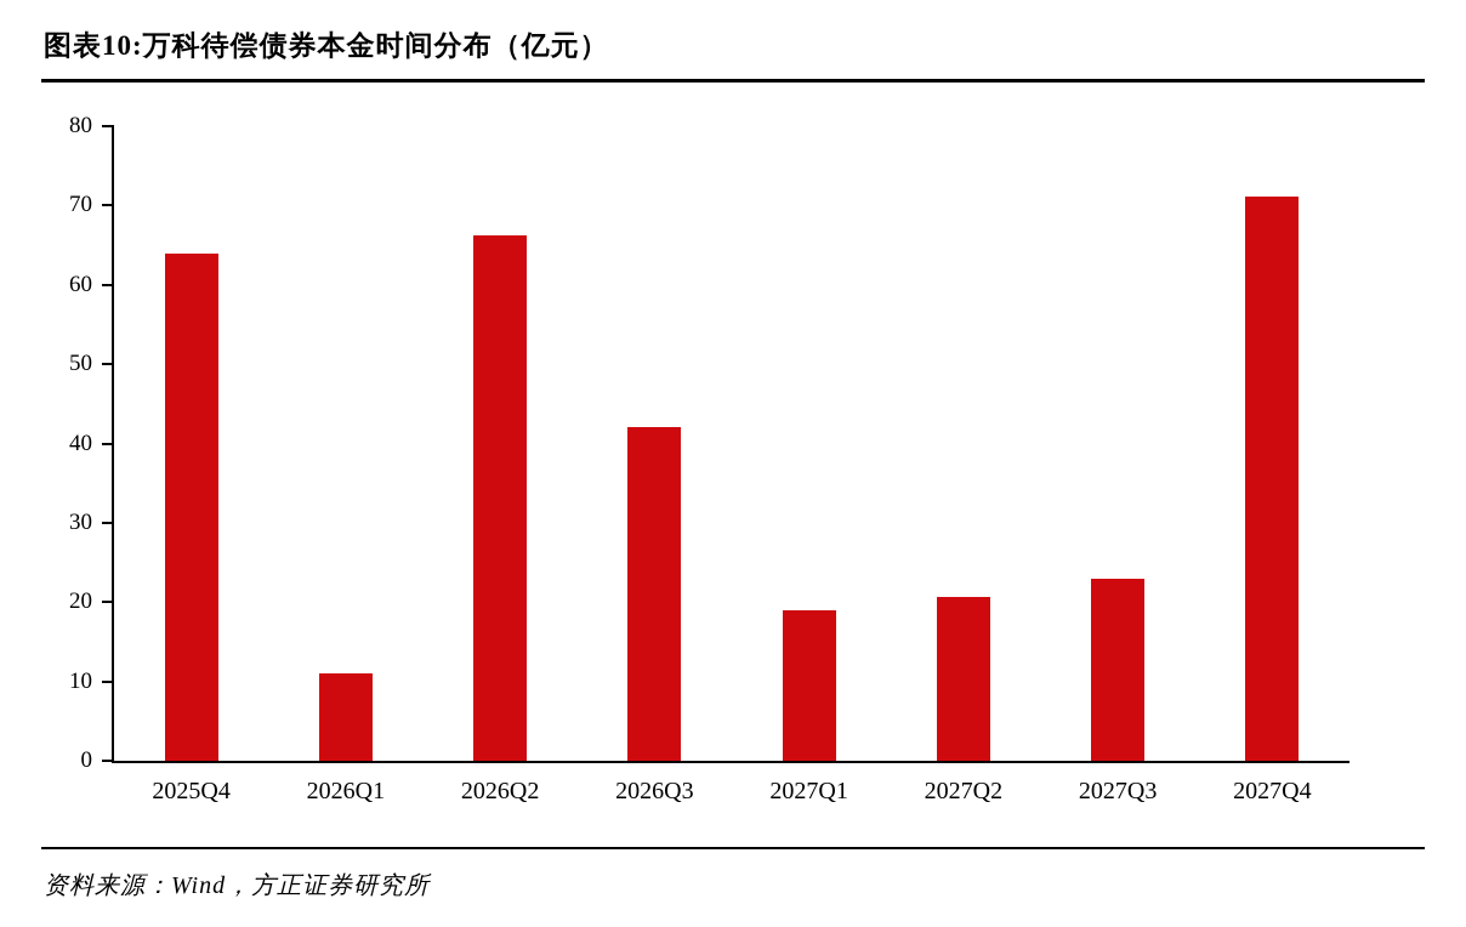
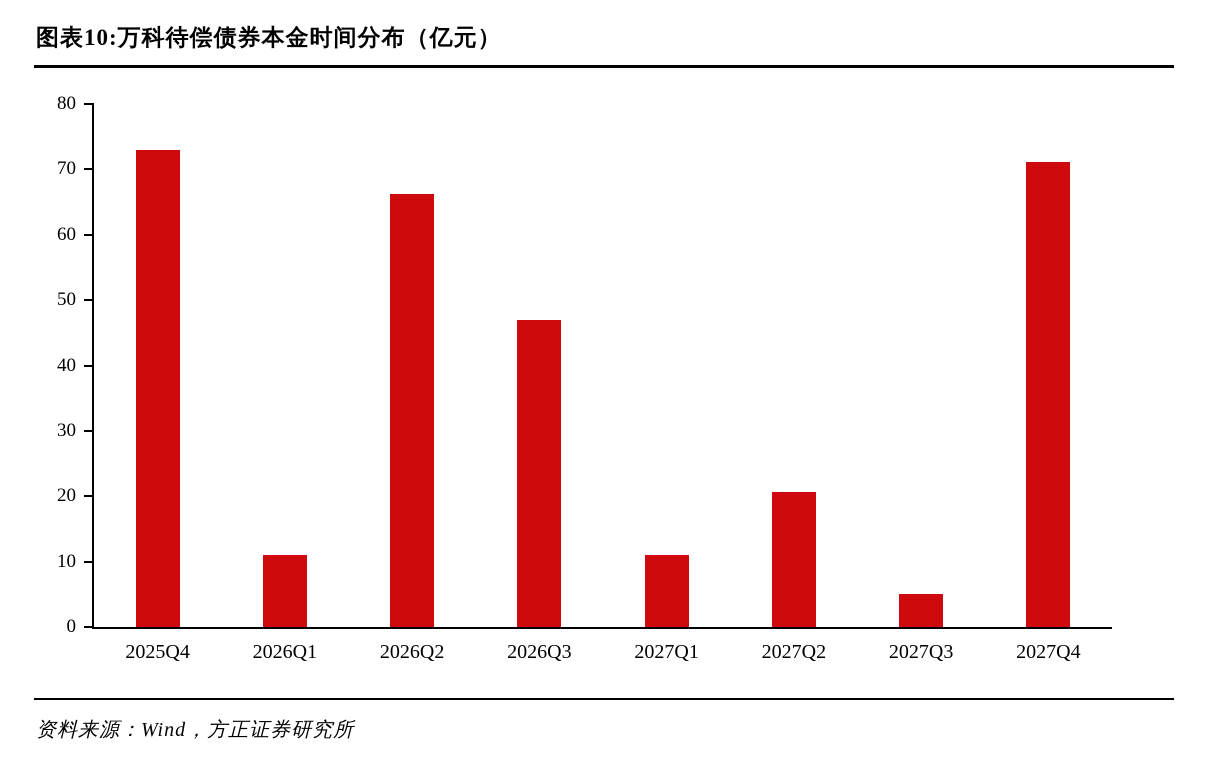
2025Q4: 64 -> 73
2026Q3: 42 -> 47
2027Q1: 19 -> 11
2027Q3: 23 -> 5
